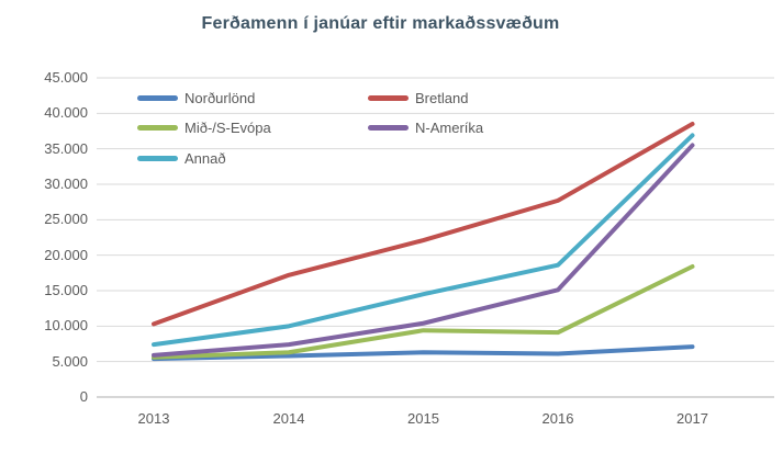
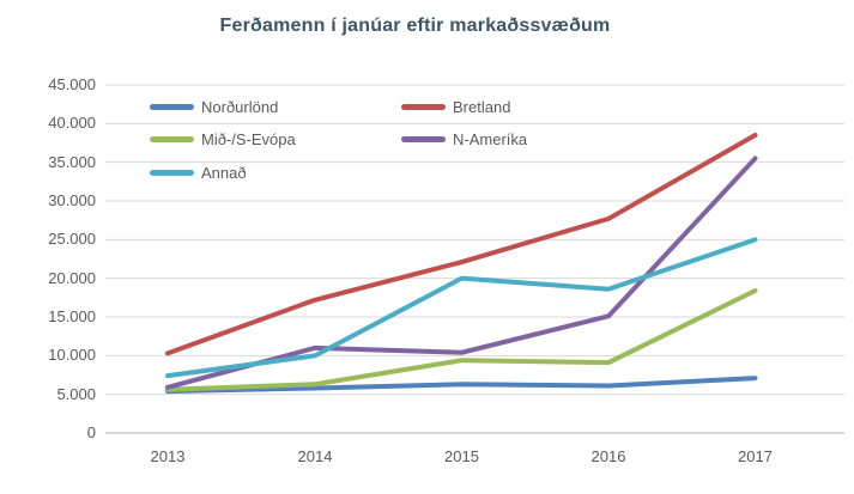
N-Ameríka/2014: 7000 -> 11000
Annað/2015: 14000 -> 20000
Annað/2017: 37000 -> 25000
